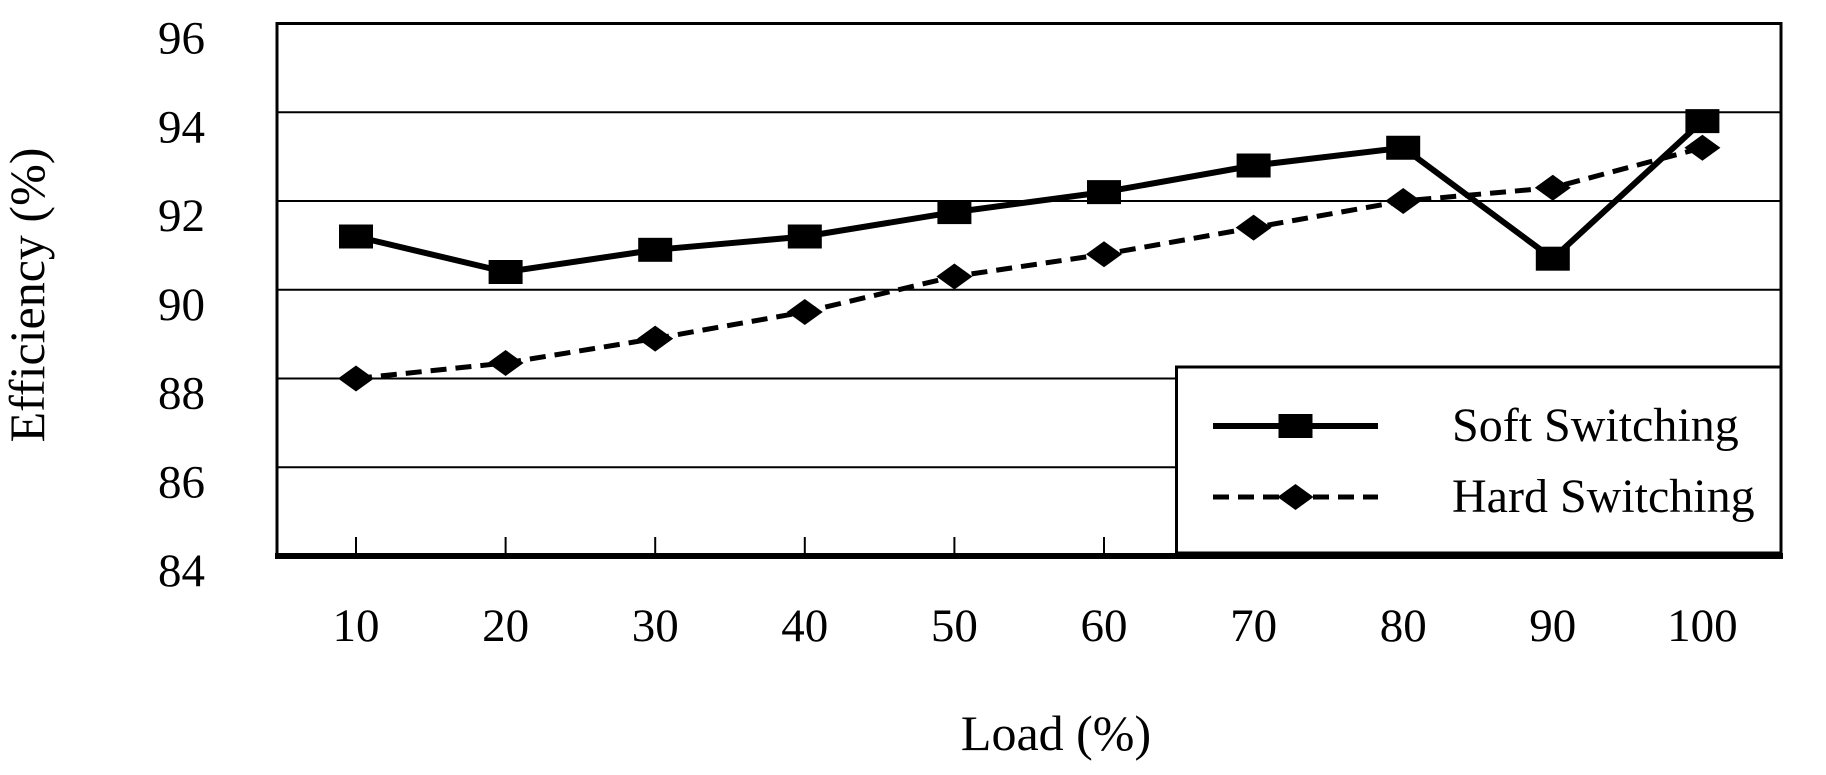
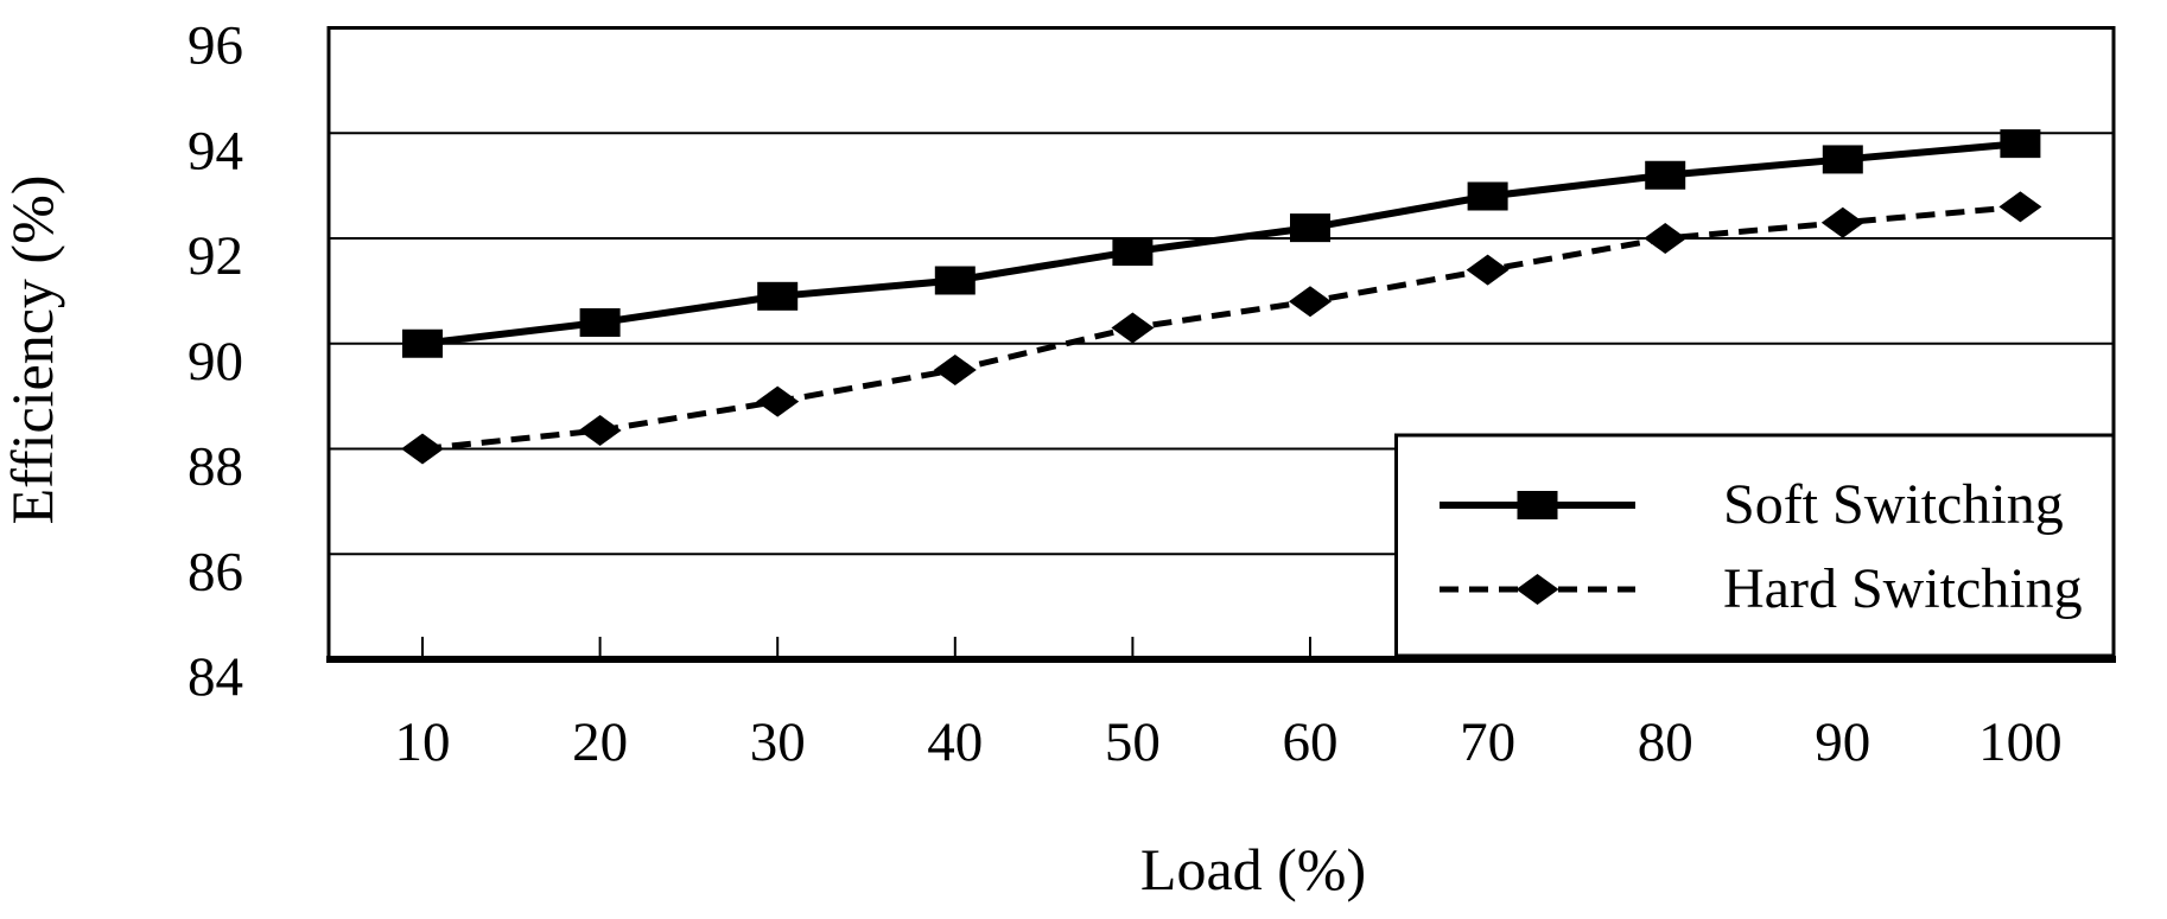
Soft Switching/10: 91.2 -> 90.0
Soft Switching/90: 90.7 -> 93.5
Hard Switching/100: 93.2 -> 92.6
